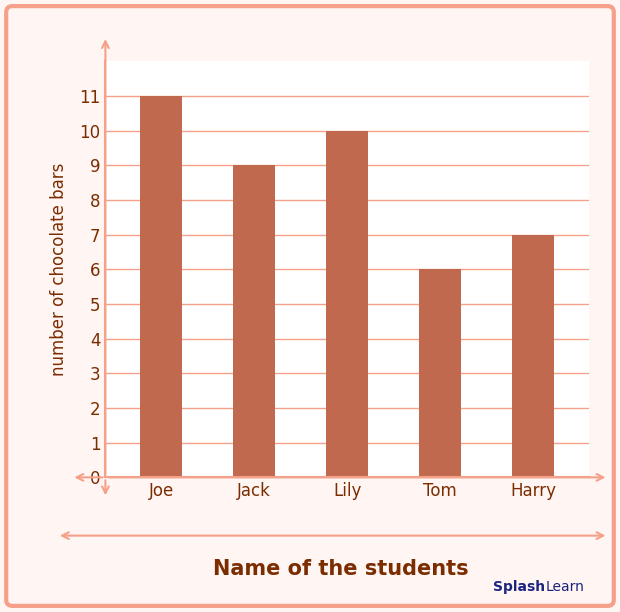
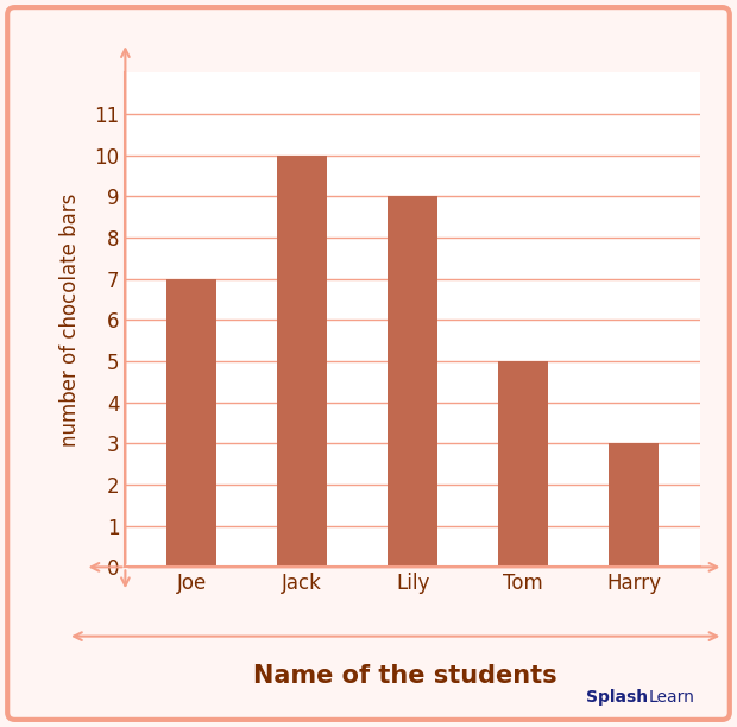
Joe: 11 -> 7
Jack: 9 -> 10
Lily: 10 -> 9
Tom: 6 -> 5
Harry: 7 -> 3
